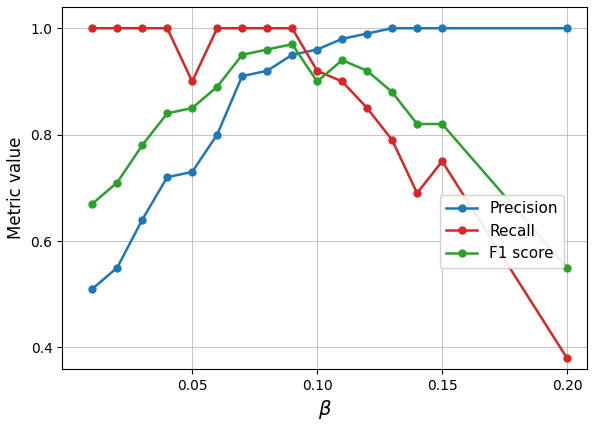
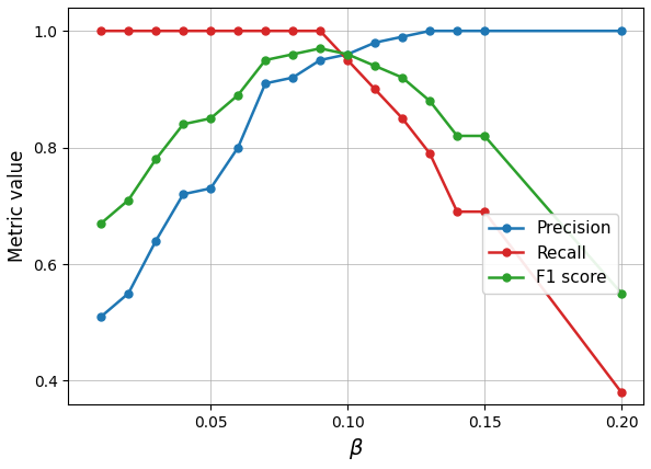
Recall/0.05: 0.90 -> 1.00
Recall/0.10: 0.92 -> 0.95
F1 score/0.10: 0.90 -> 0.96
Recall/0.15: 0.75 -> 0.69
